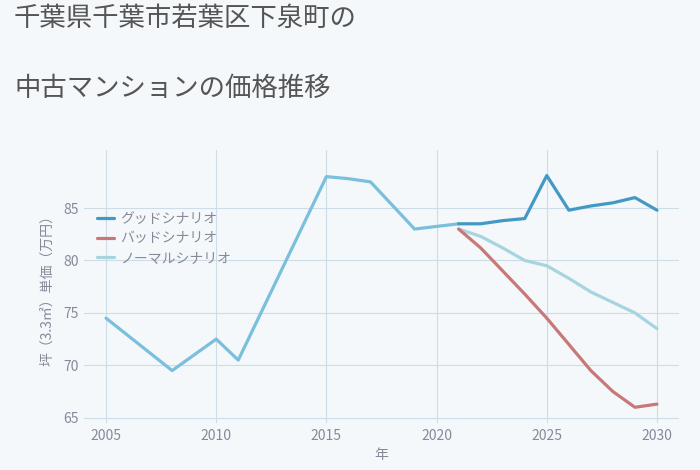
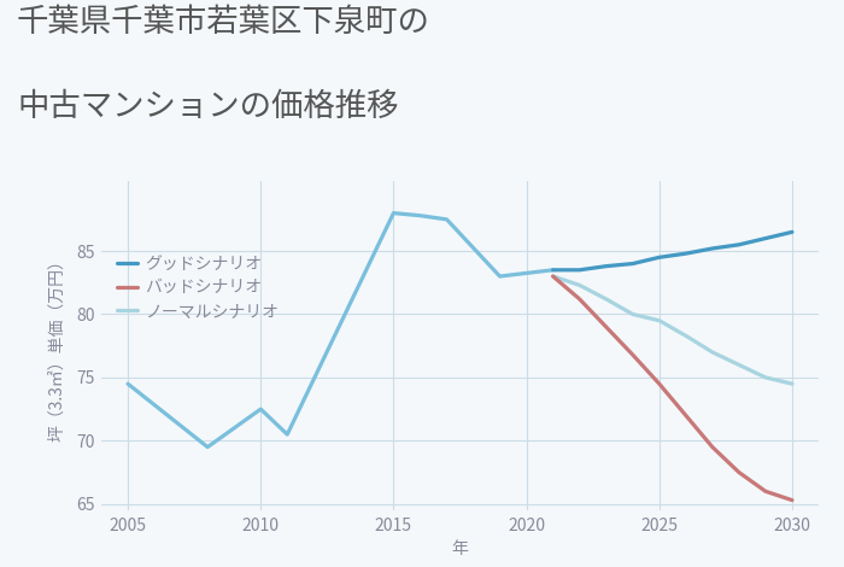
グッドシナリオ/2025: 88.1 -> 84.5
グッドシナリオ/2030: 84.8 -> 86.5
バッドシナリオ/2030: 66.3 -> 65.3
ノーマルシナリオ/2030: 73.5 -> 74.5
